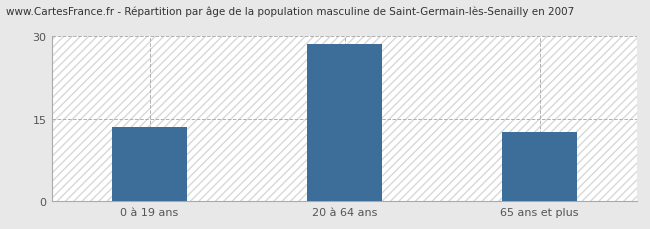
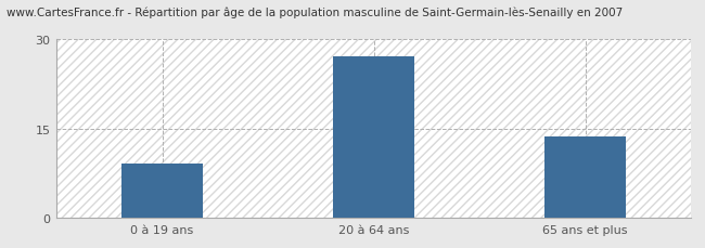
0 à 19 ans: 13.5 -> 9.2
20 à 64 ans: 28.5 -> 27.0
65 ans et plus: 12.5 -> 13.6
